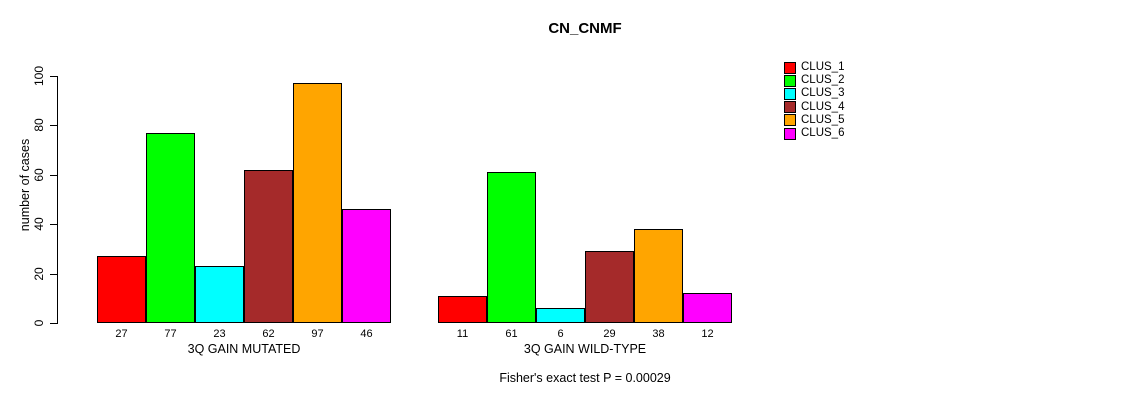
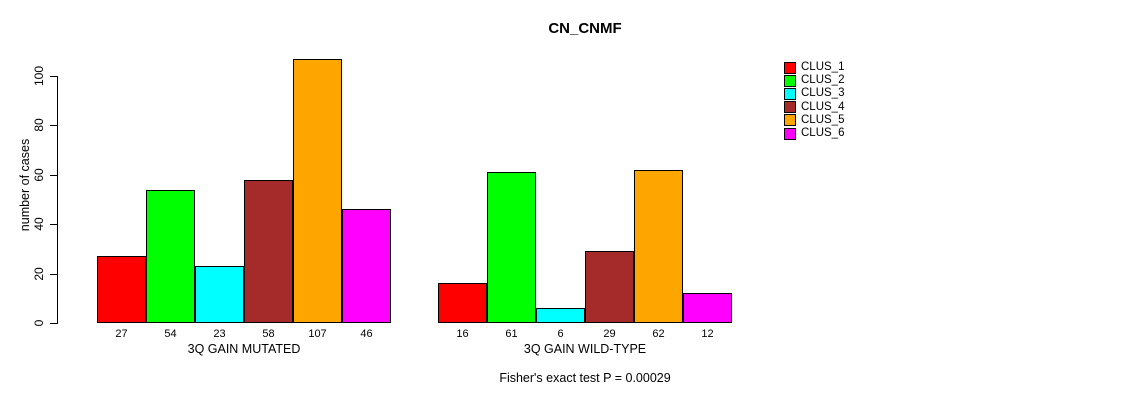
CLUS_2/3Q GAIN MUTATED: 77 -> 54
CLUS_4/3Q GAIN MUTATED: 62 -> 58
CLUS_5/3Q GAIN MUTATED: 97 -> 107
CLUS_1/3Q GAIN WILD-TYPE: 11 -> 16
CLUS_5/3Q GAIN WILD-TYPE: 38 -> 62
